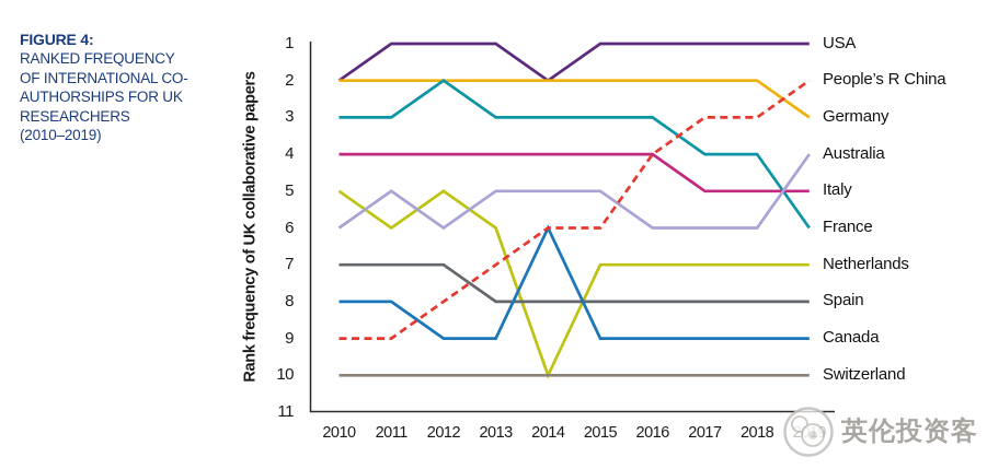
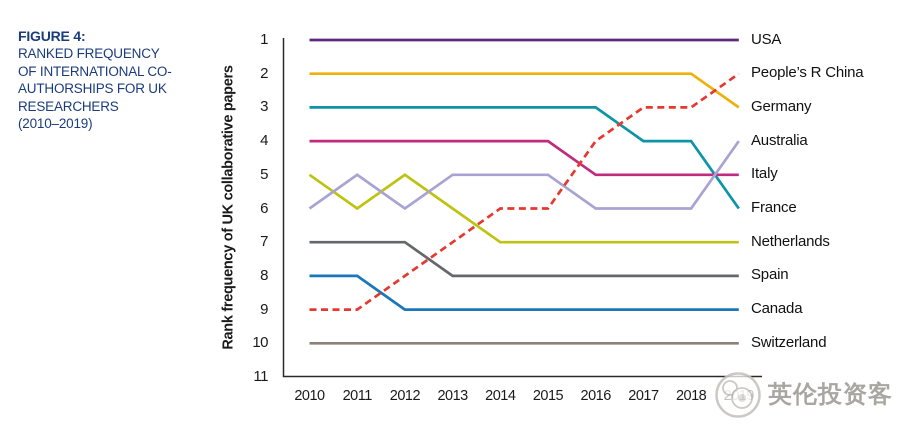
USA/2010: 2 -> 1
France/2012: 2 -> 3
USA/2014: 2 -> 1
Netherlands/2014: 10 -> 7
Canada/2014: 6 -> 9
Italy/2016: 4 -> 5
